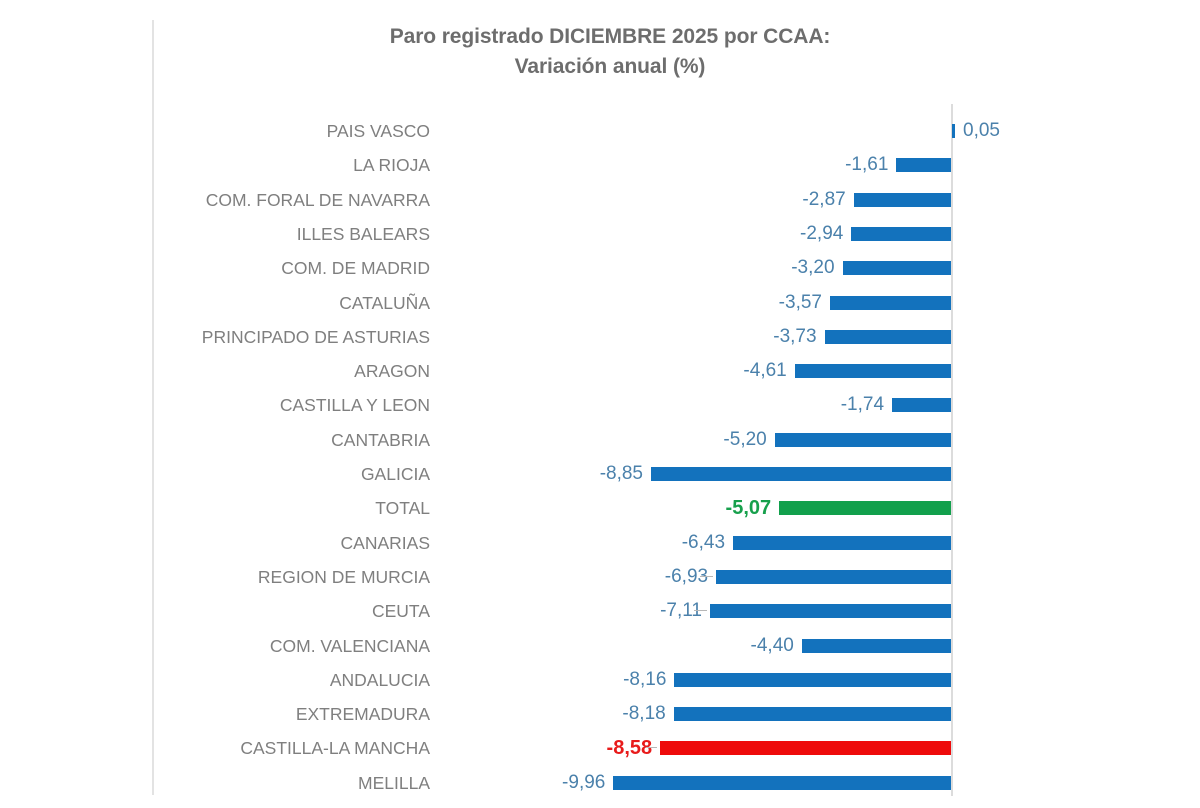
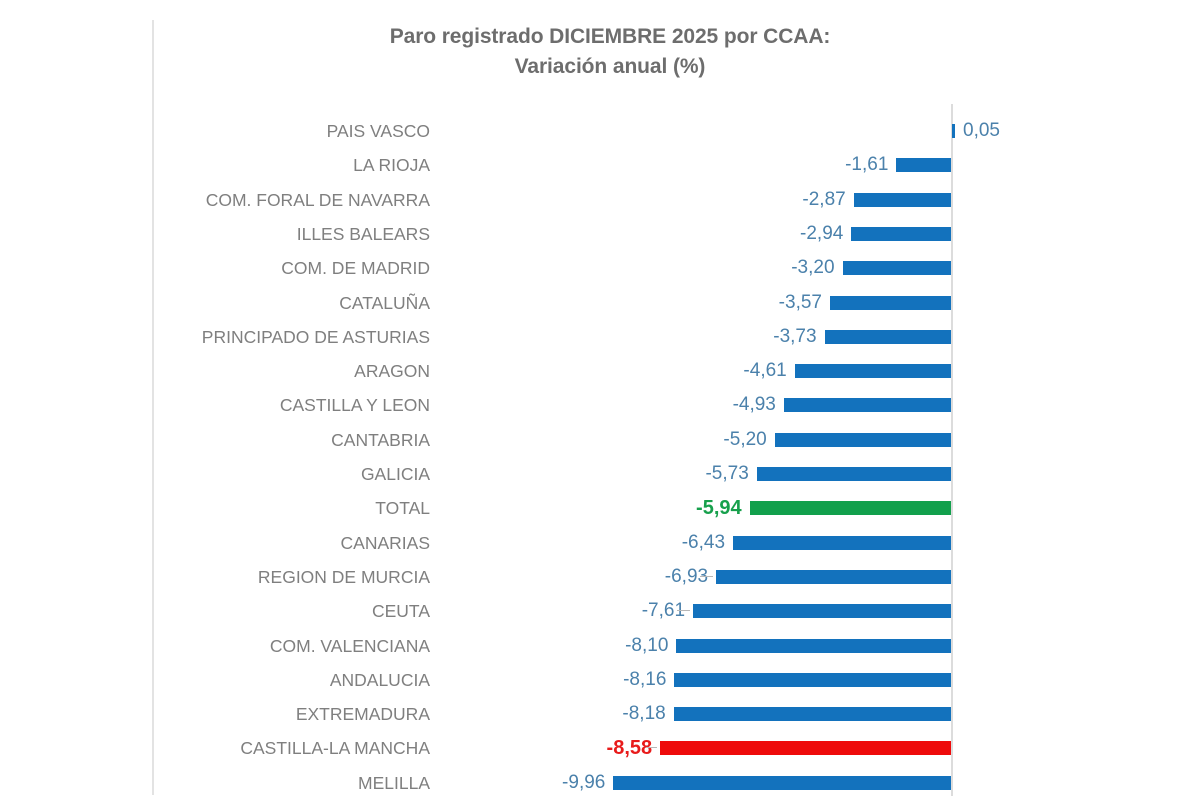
CASTILLA Y LEON: -1,74 -> -4,93
GALICIA: -8,85 -> -5,73
TOTAL: -5,07 -> -5,94
CEUTA: -7,11 -> -7,61
COM. VALENCIANA: -4,40 -> -8,10
